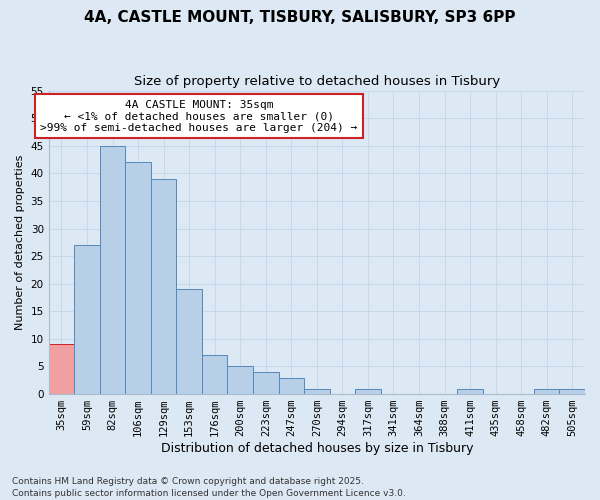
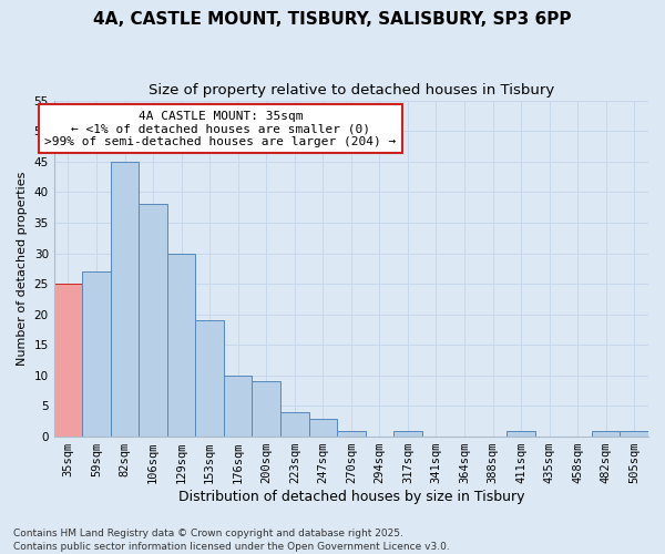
35sqm: 9 -> 25
106sqm: 42 -> 38
129sqm: 39 -> 30
176sqm: 7 -> 10
200sqm: 5 -> 9
